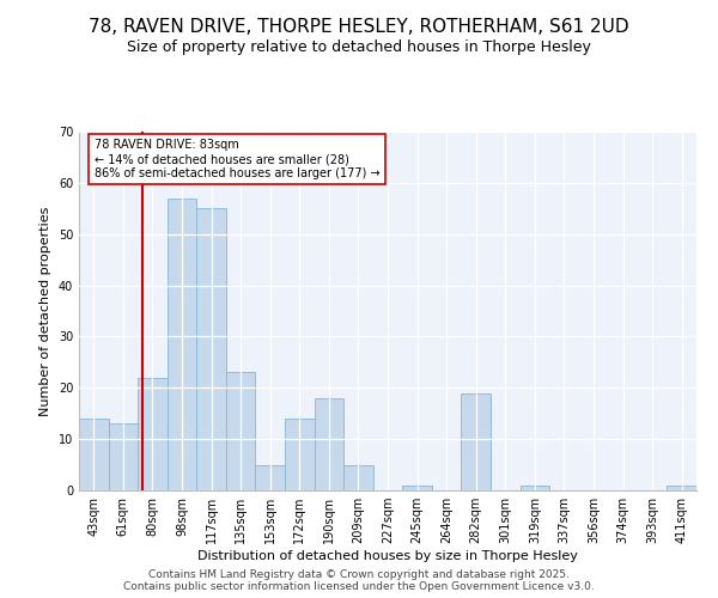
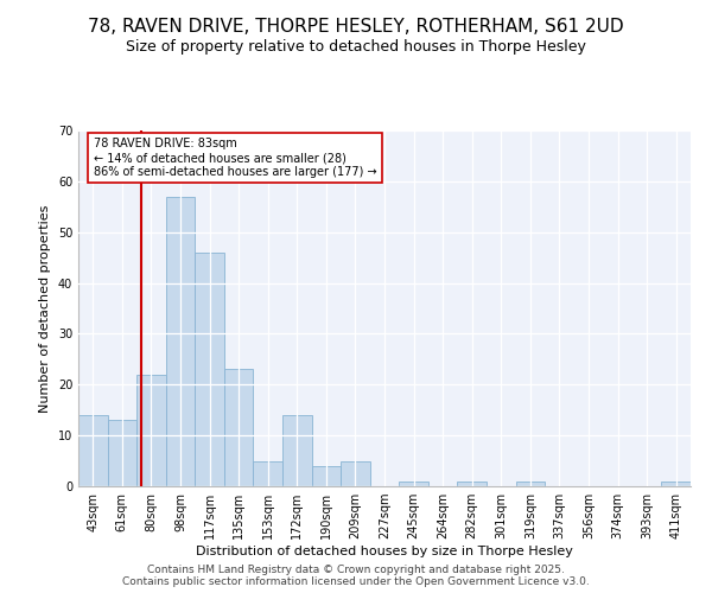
117sqm: 55 -> 46
190sqm: 18 -> 4
282sqm: 19 -> 1
